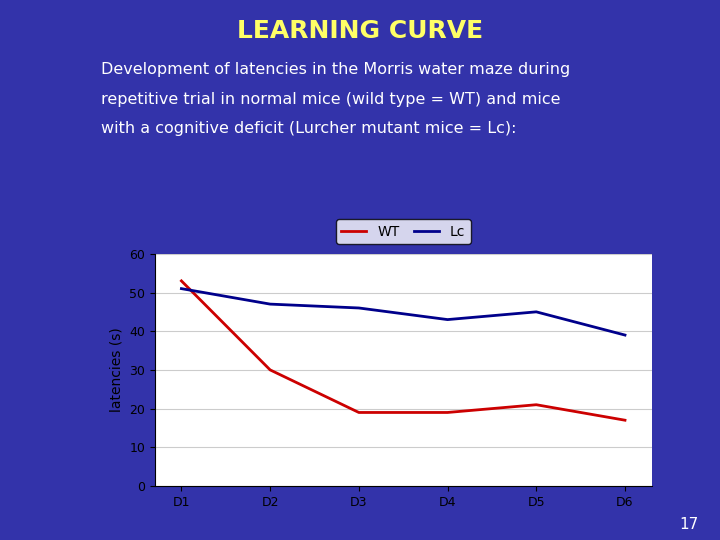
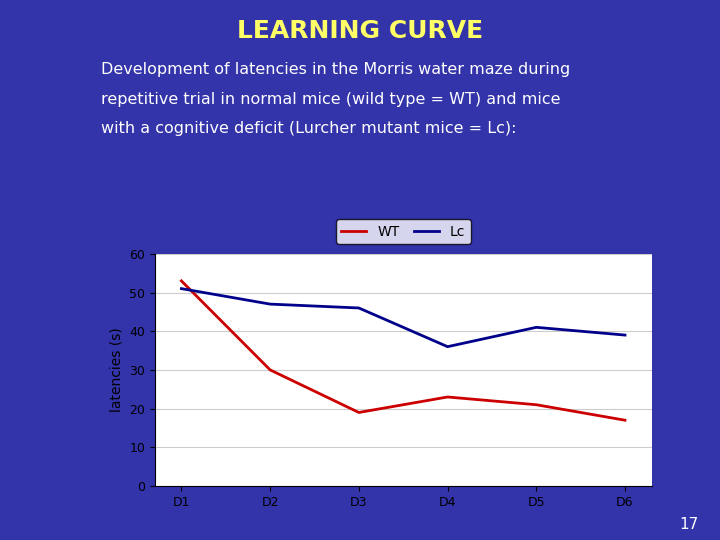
WT/D4: 19 -> 23
Lc/D4: 43 -> 36
Lc/D5: 45 -> 41
